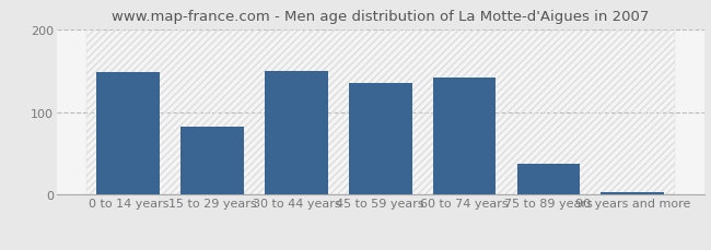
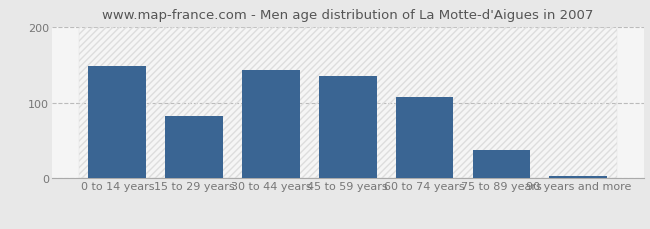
30 to 44 years: 150 -> 143
60 to 74 years: 142 -> 107
